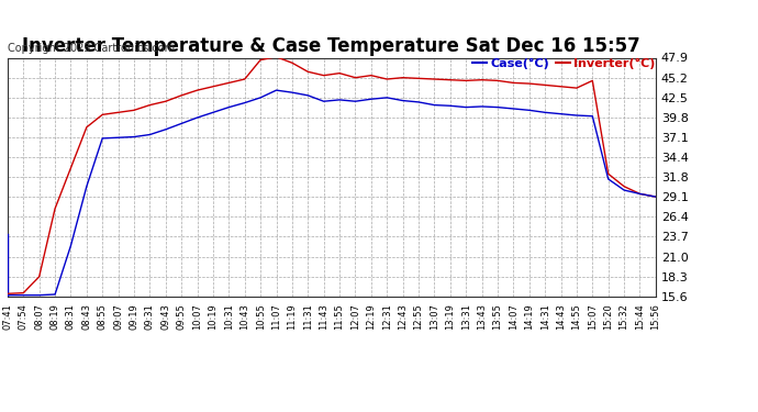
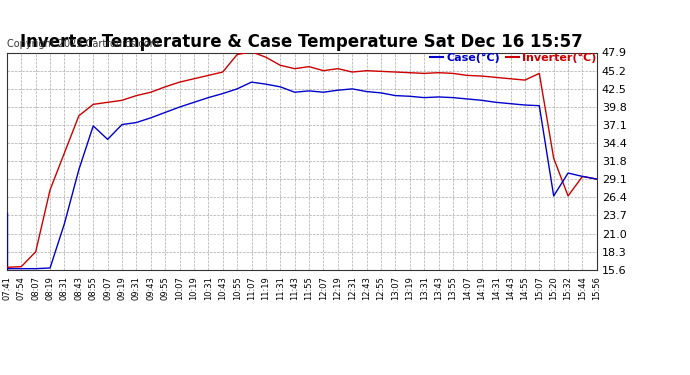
Case(°C)/09:07: 37.1 -> 35.0
Case(°C)/15:20: 31.5 -> 26.6
Inverter(°C)/15:32: 30.5 -> 26.6
